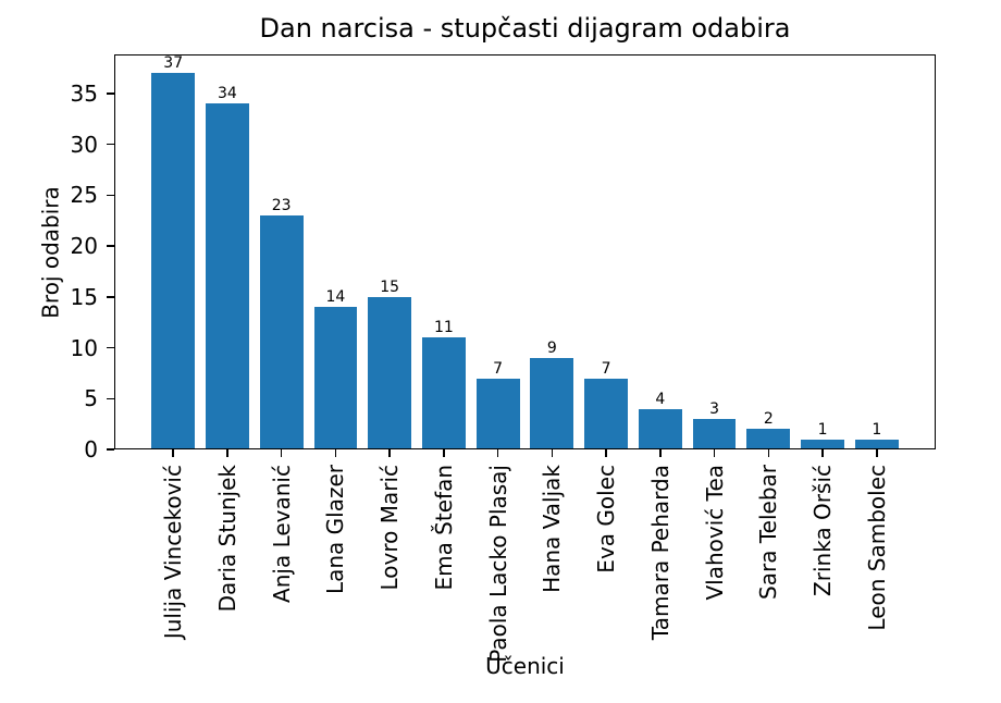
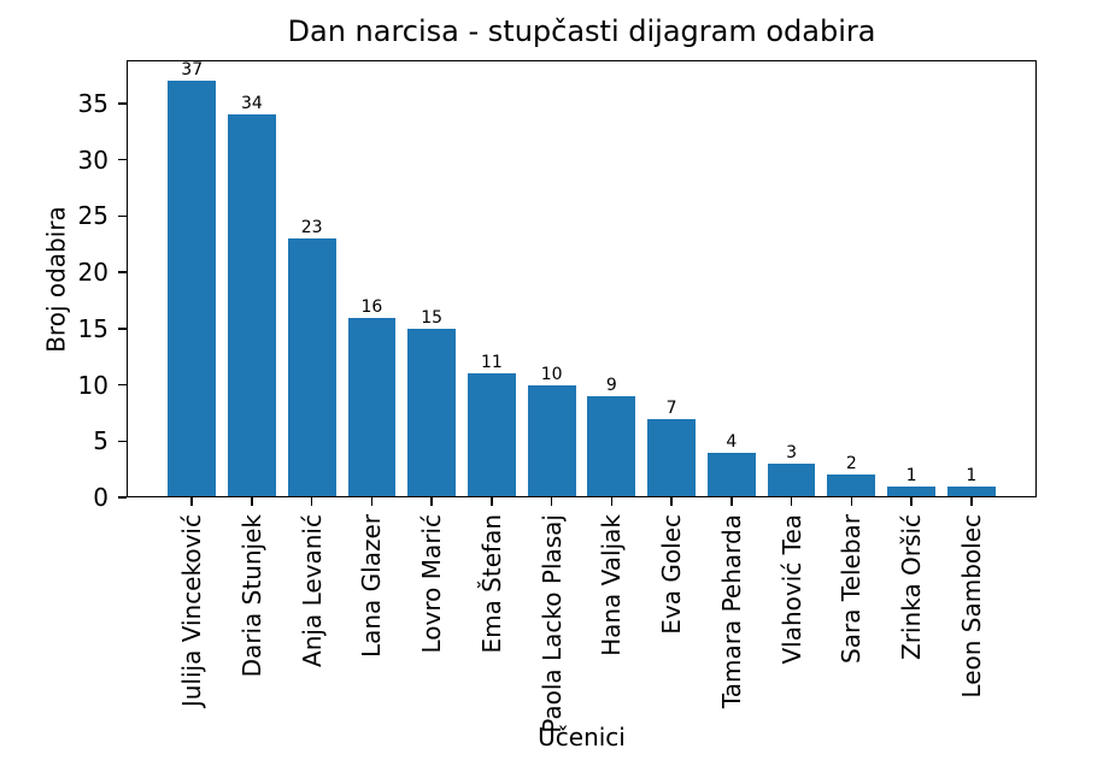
Lana Glazer: 14 -> 16
Paola Lacko Plasaj: 7 -> 10
